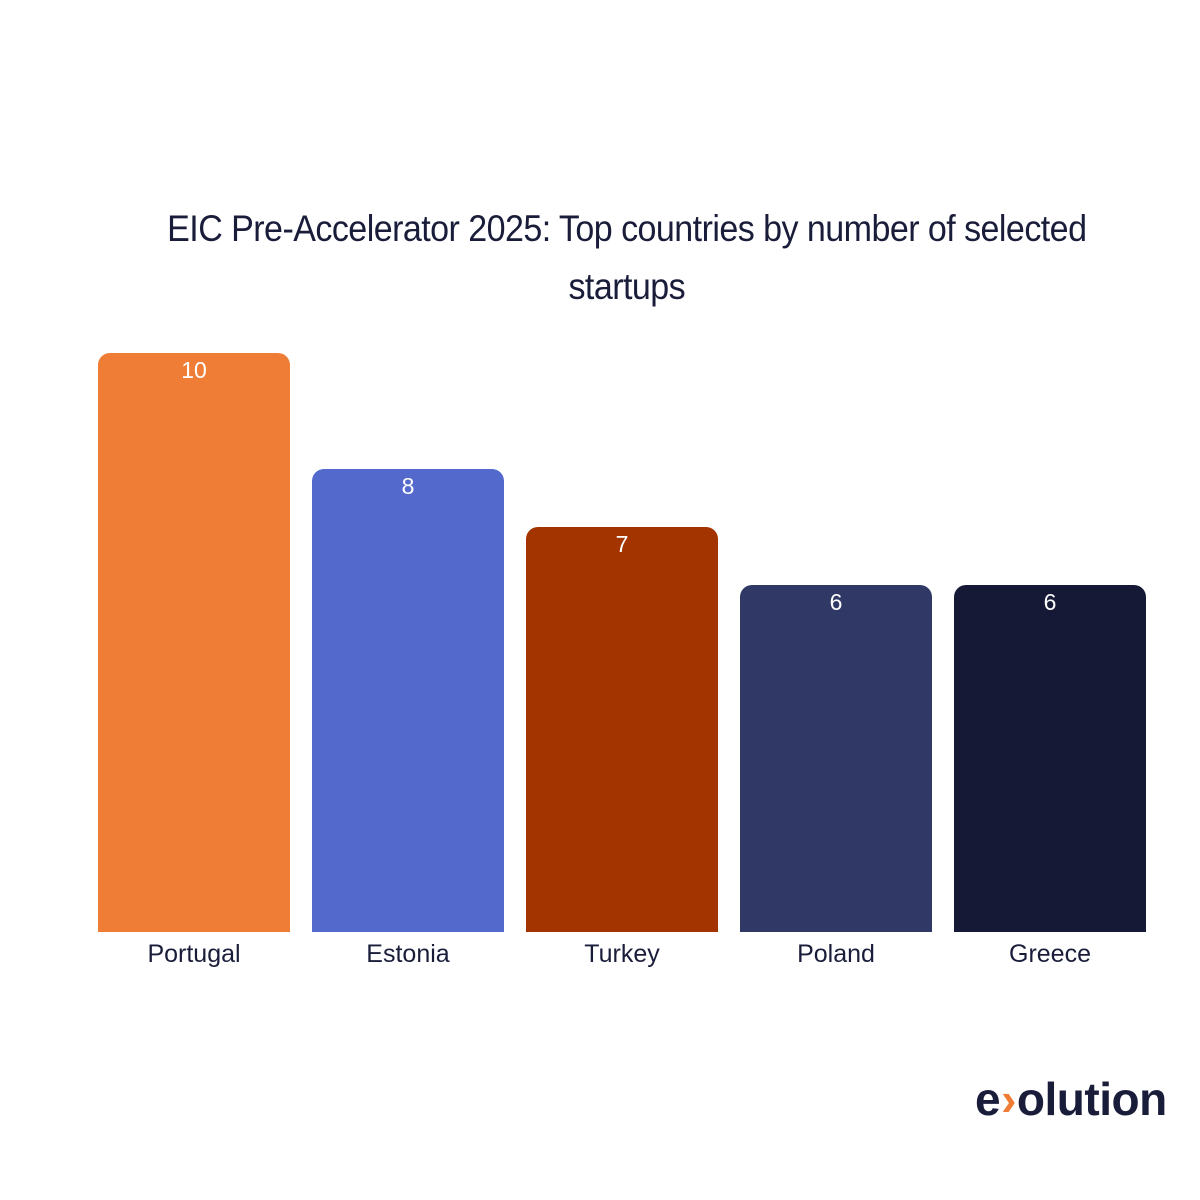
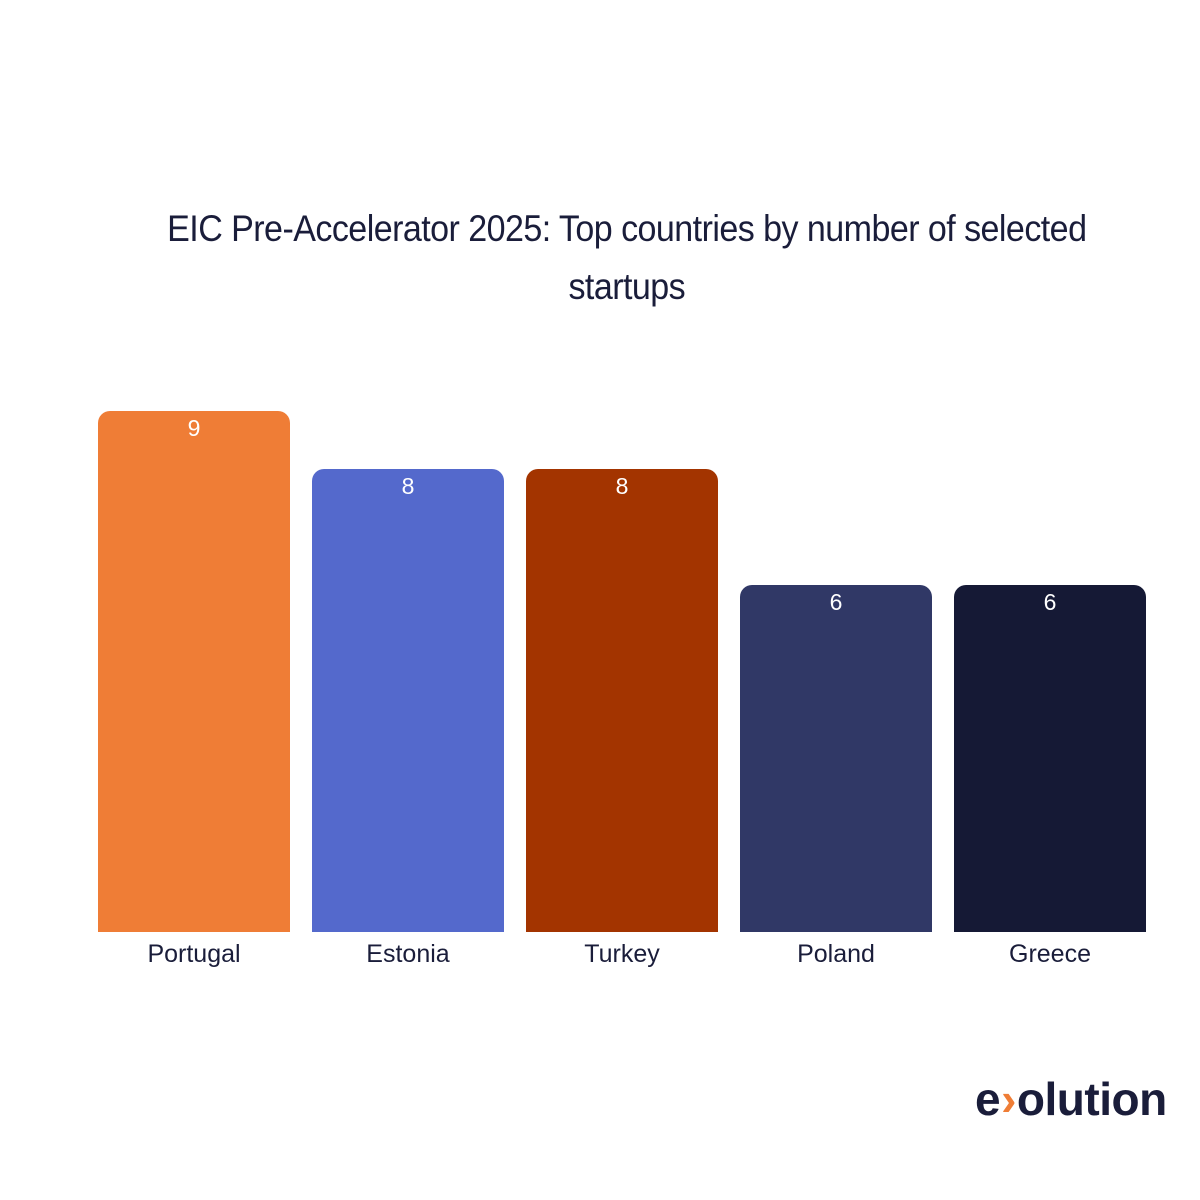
Portugal: 10 -> 9
Turkey: 7 -> 8
